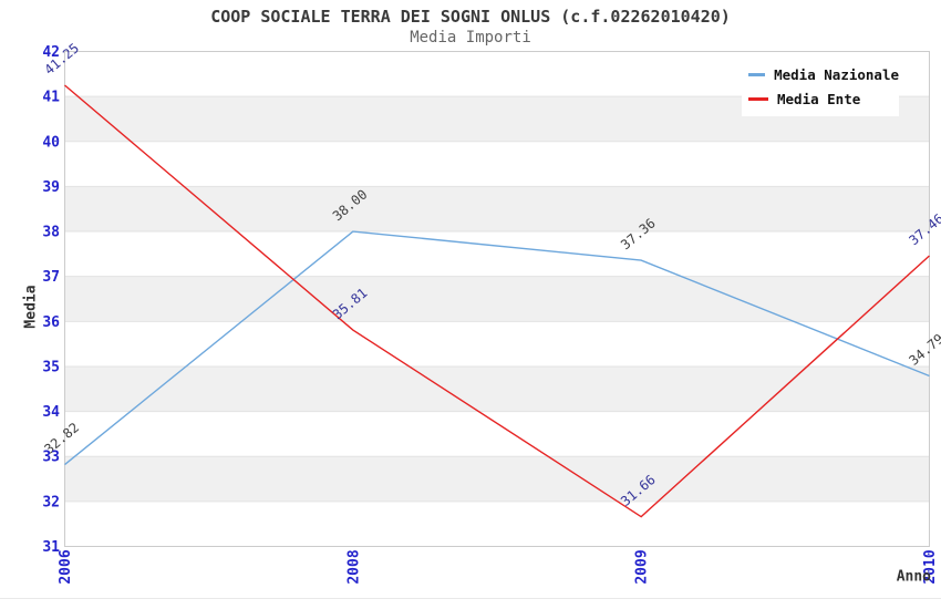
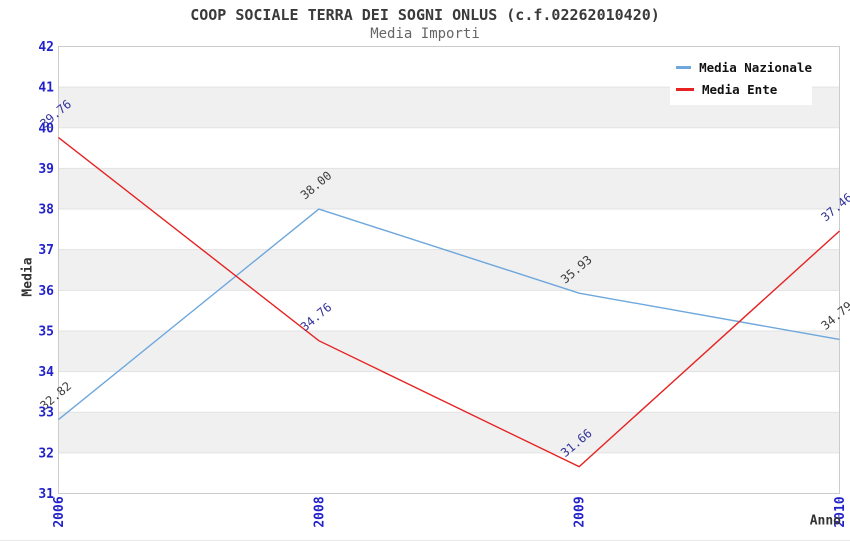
Media Ente/2006: 41.25 -> 39.76
Media Ente/2008: 35.81 -> 34.76
Media Nazionale/2009: 37.36 -> 35.93
